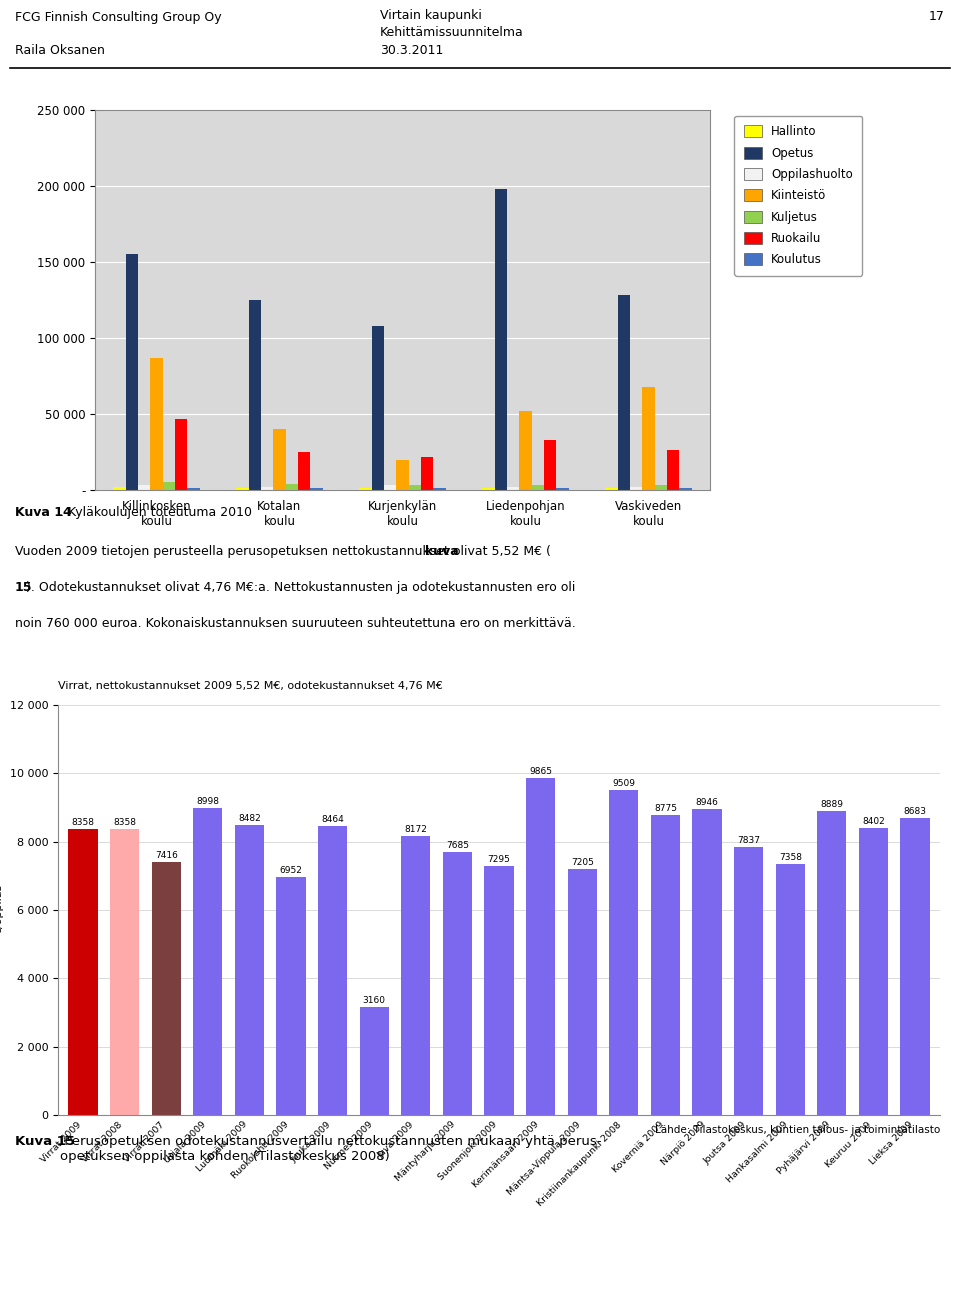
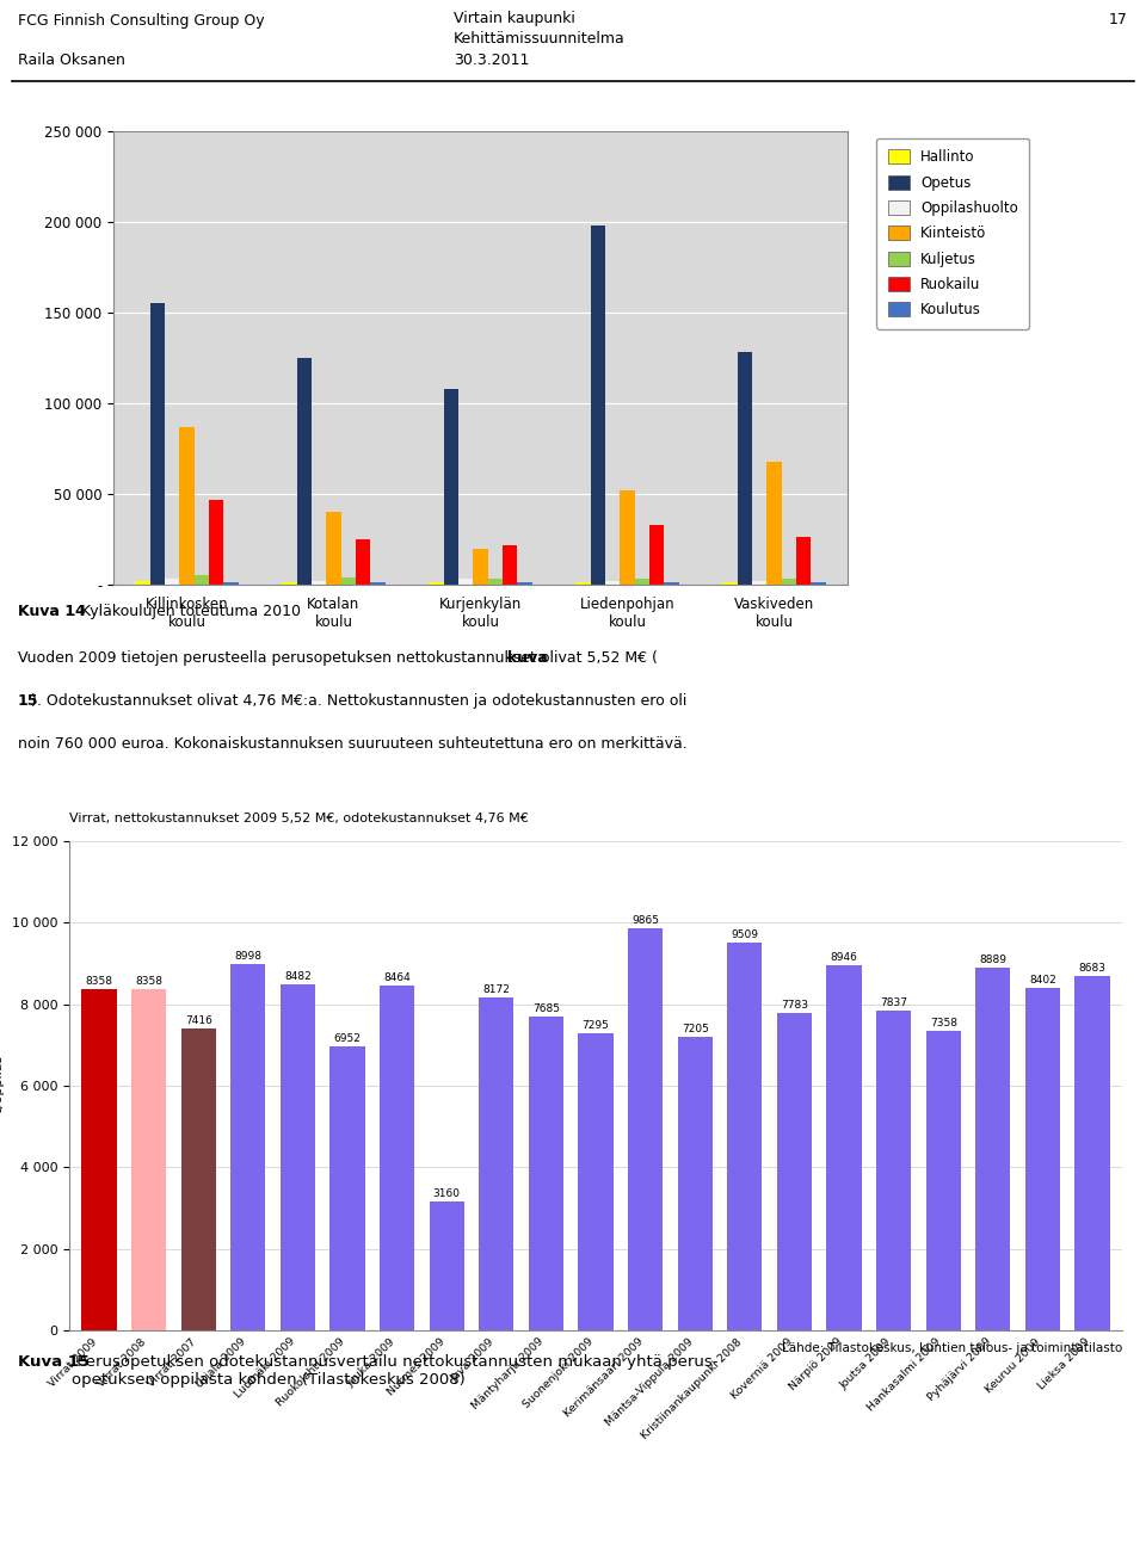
Koverniä 2009: 8775 -> 7783
